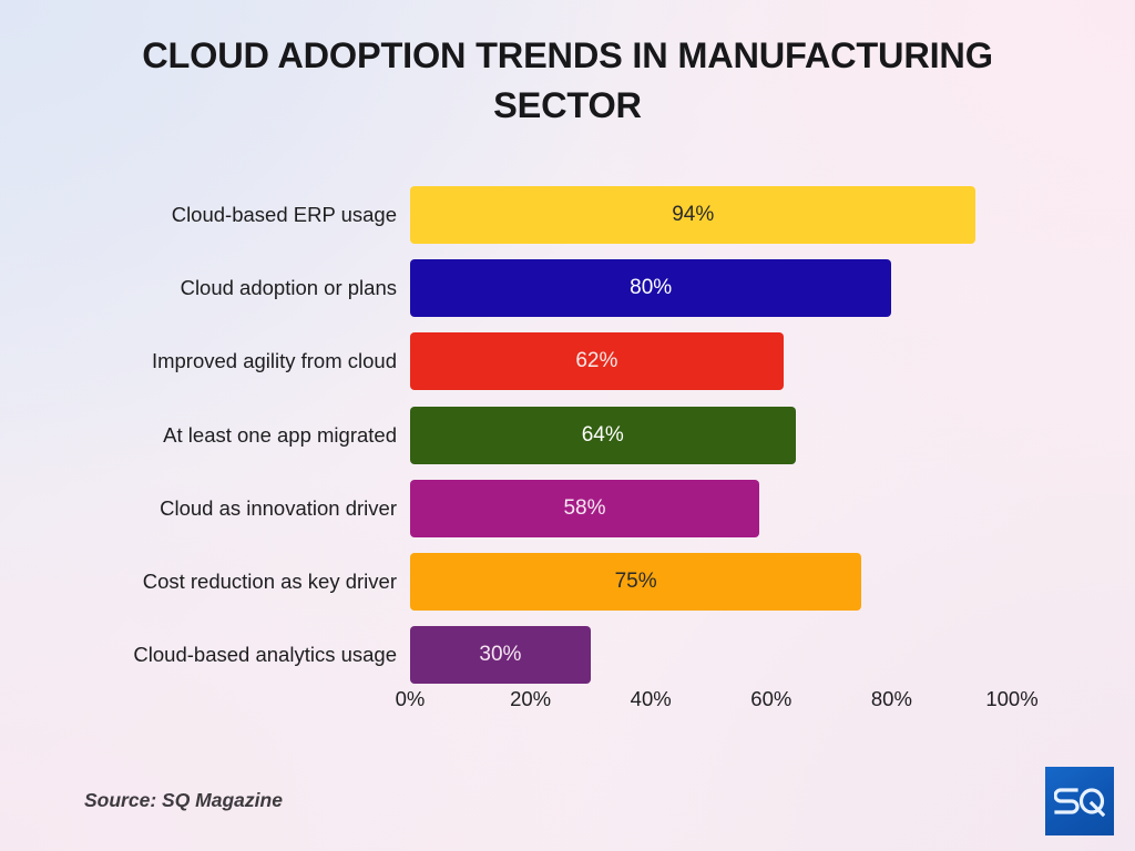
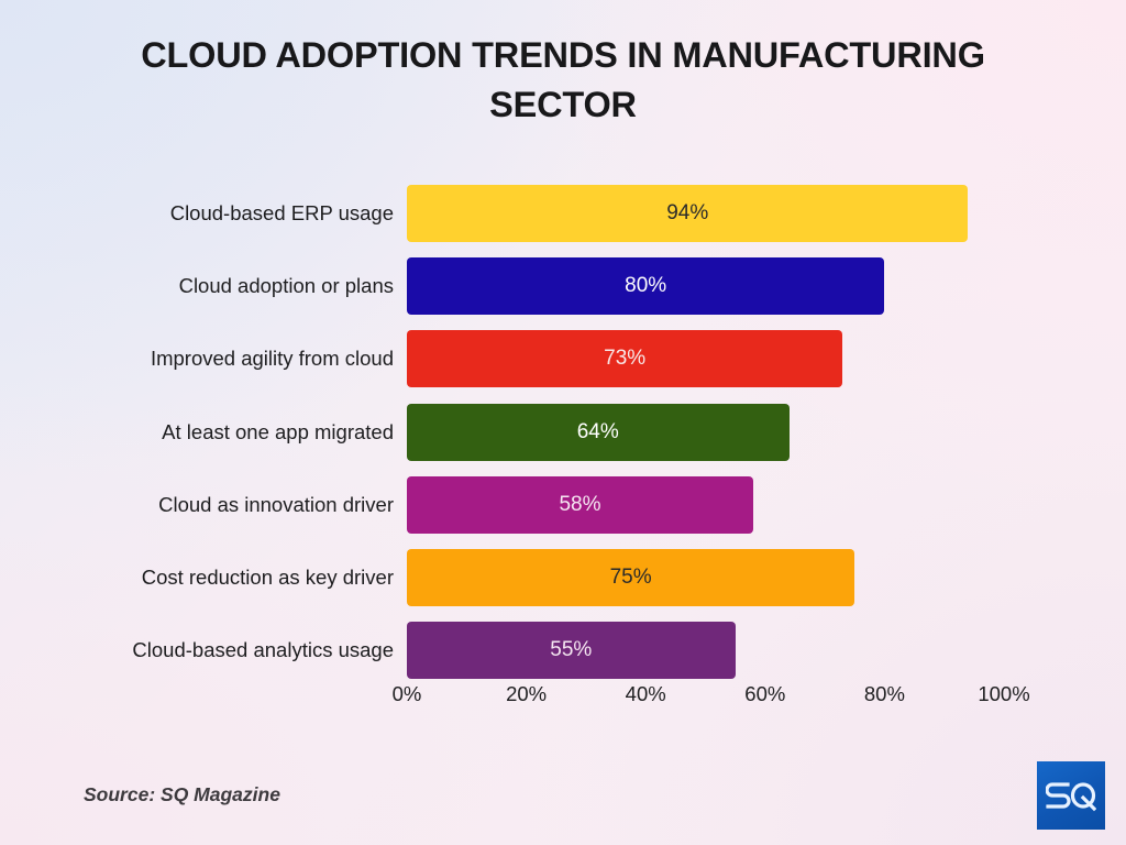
Improved agility from cloud: 62% -> 73%
Cloud-based analytics usage: 30% -> 55%
